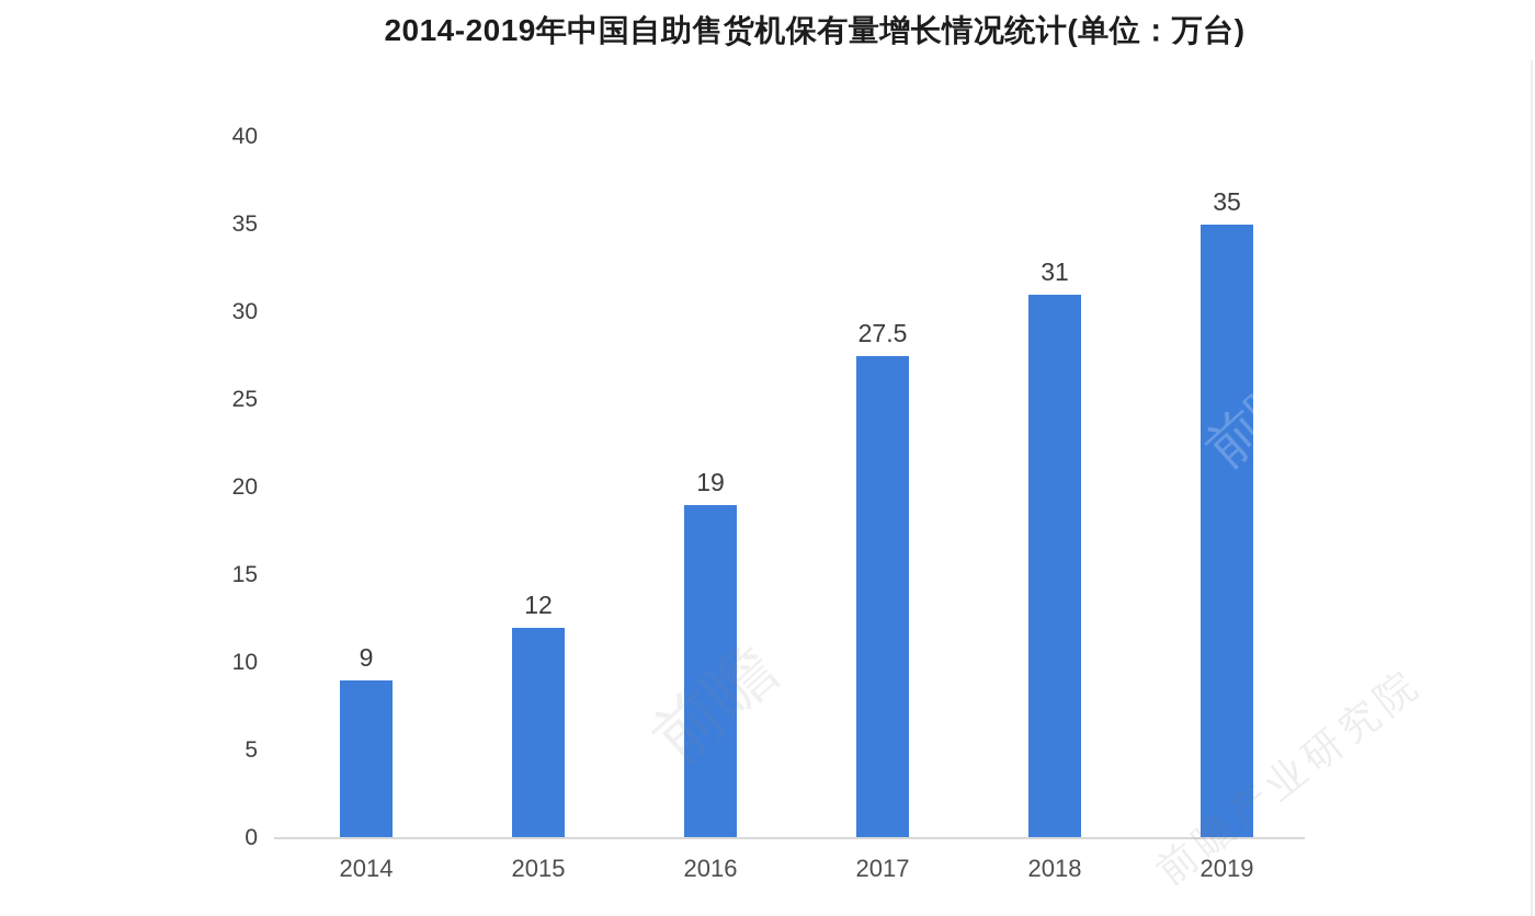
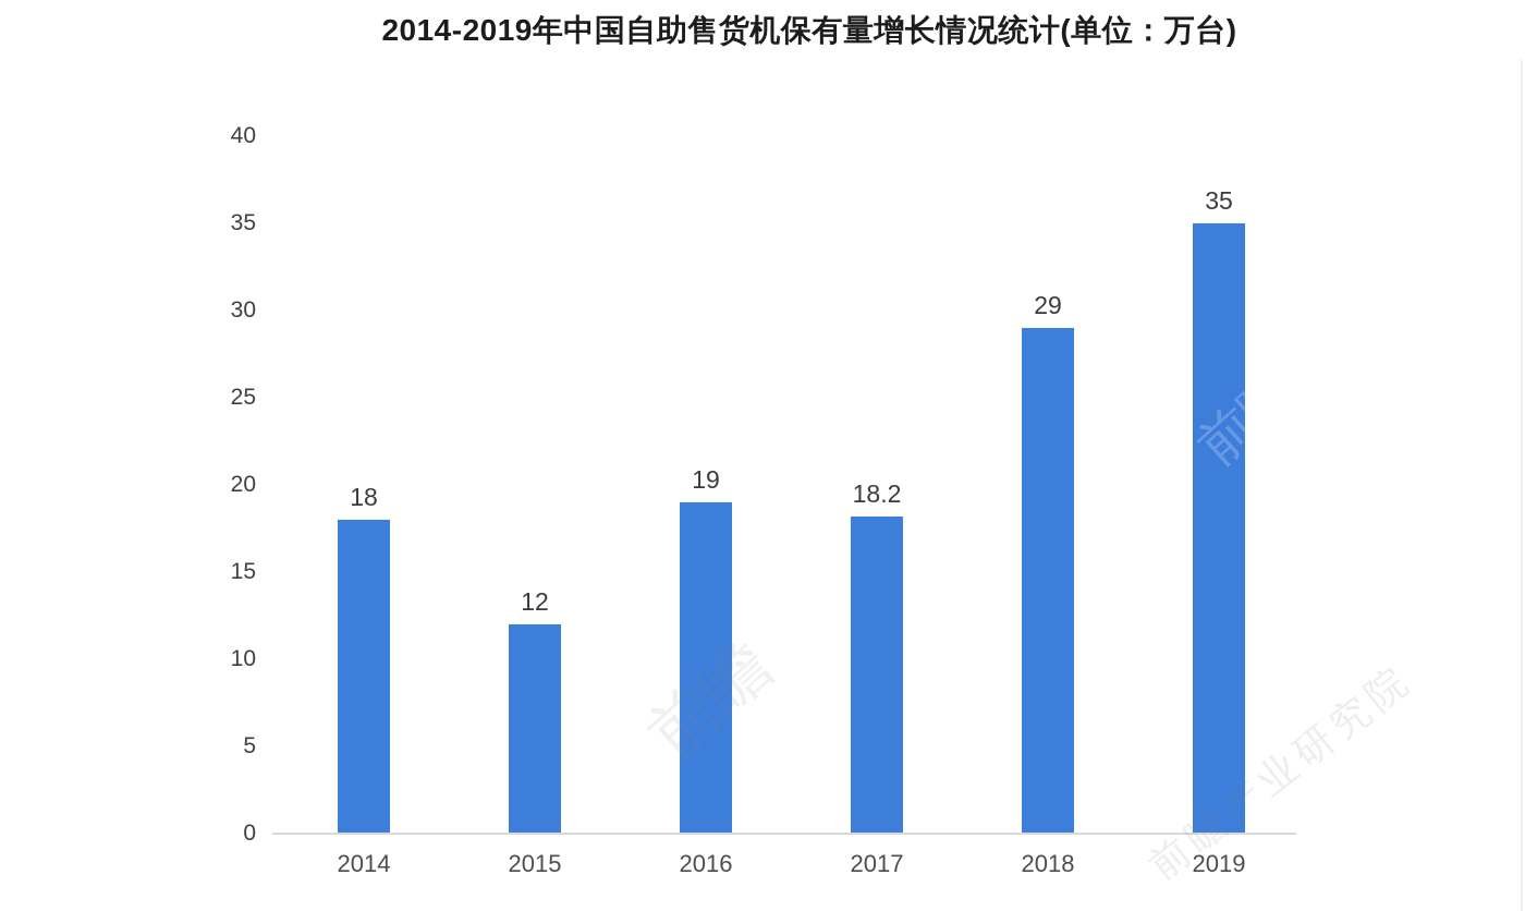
2014: 9 -> 18
2017: 27.5 -> 18.2
2018: 31 -> 29
